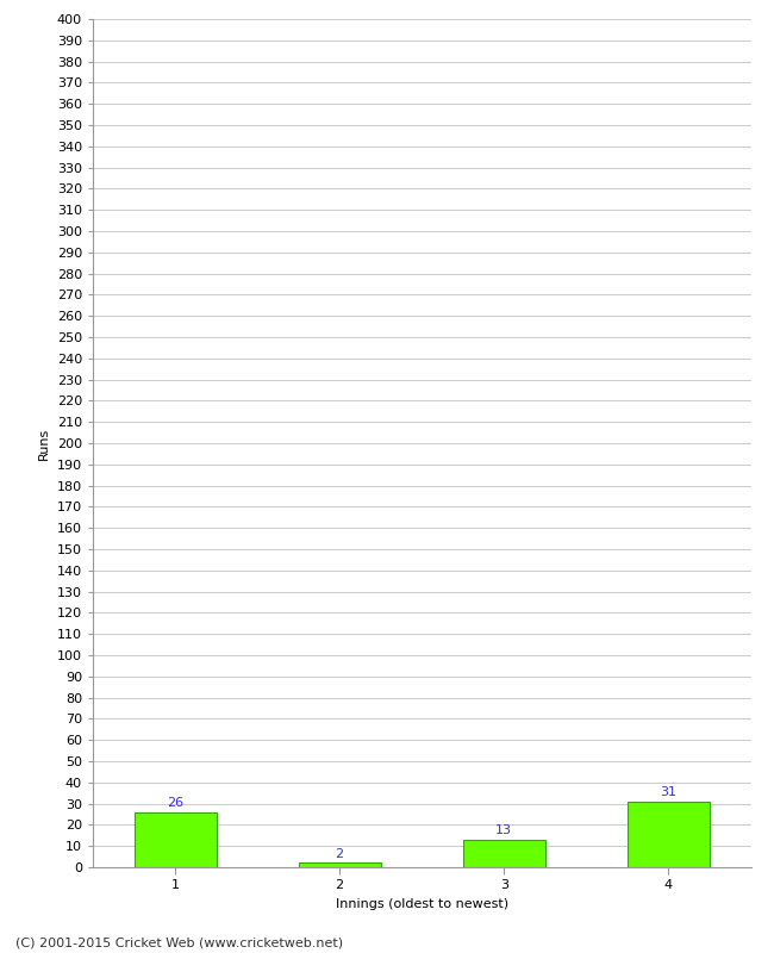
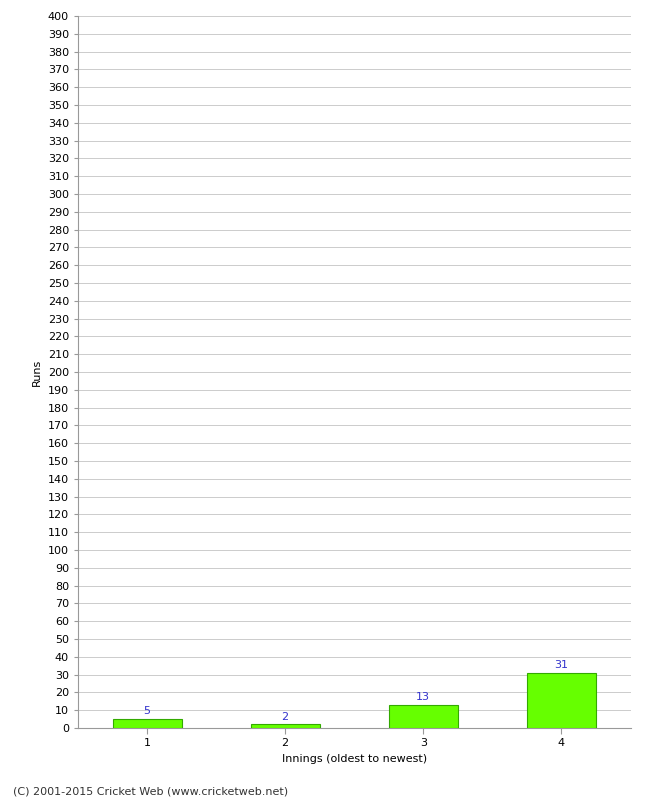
1: 26 -> 5
